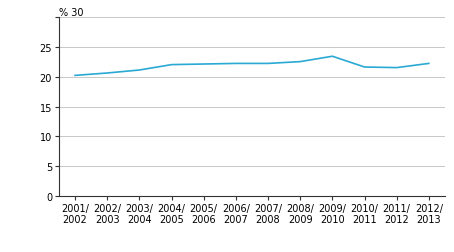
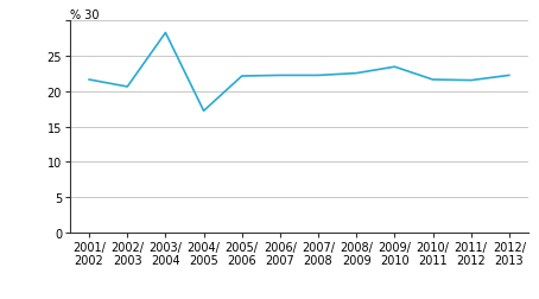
2001/ 2002: 20.2 -> 21.6
2003/ 2004: 21.1 -> 28.2
2004/ 2005: 22.0 -> 17.2
